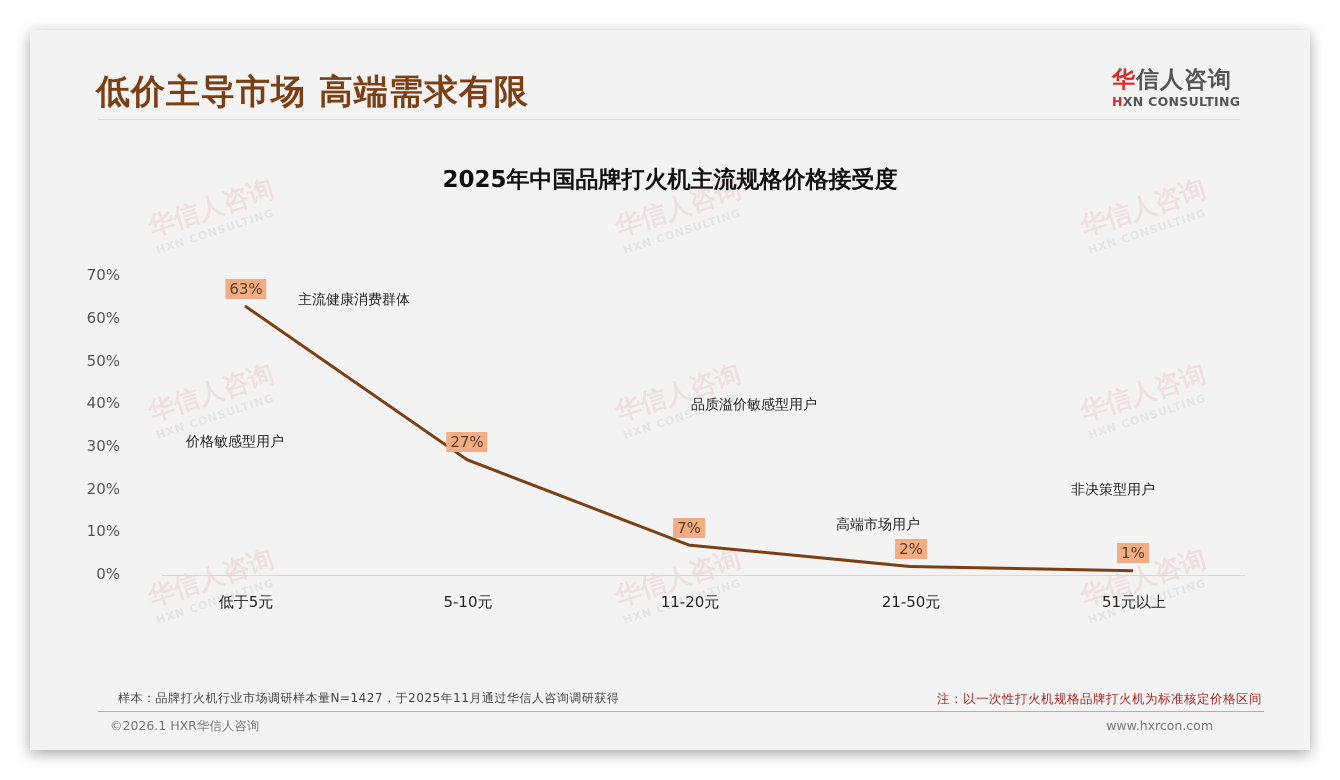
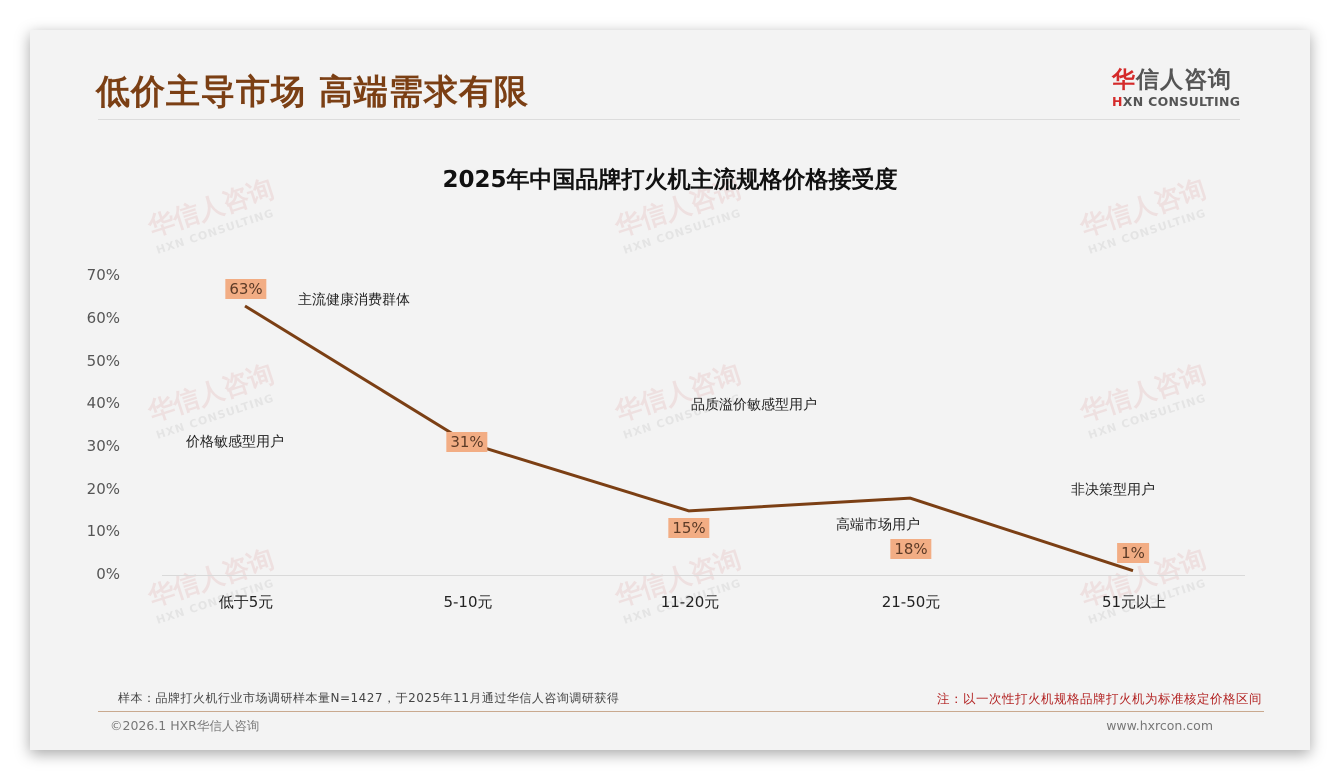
5-10元: 27% -> 31%
11-20元: 7% -> 15%
21-50元: 2% -> 18%
